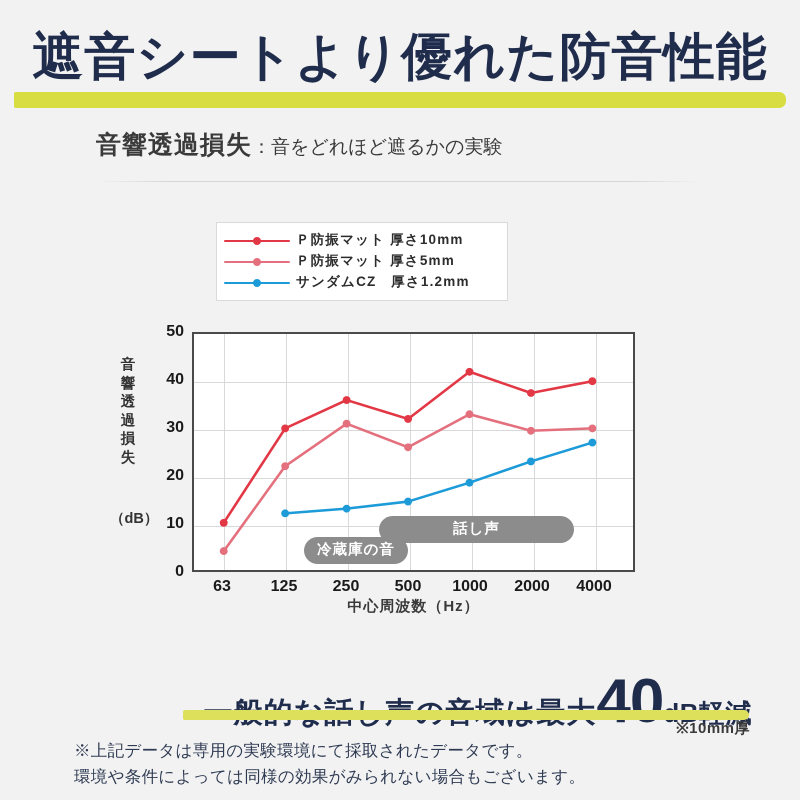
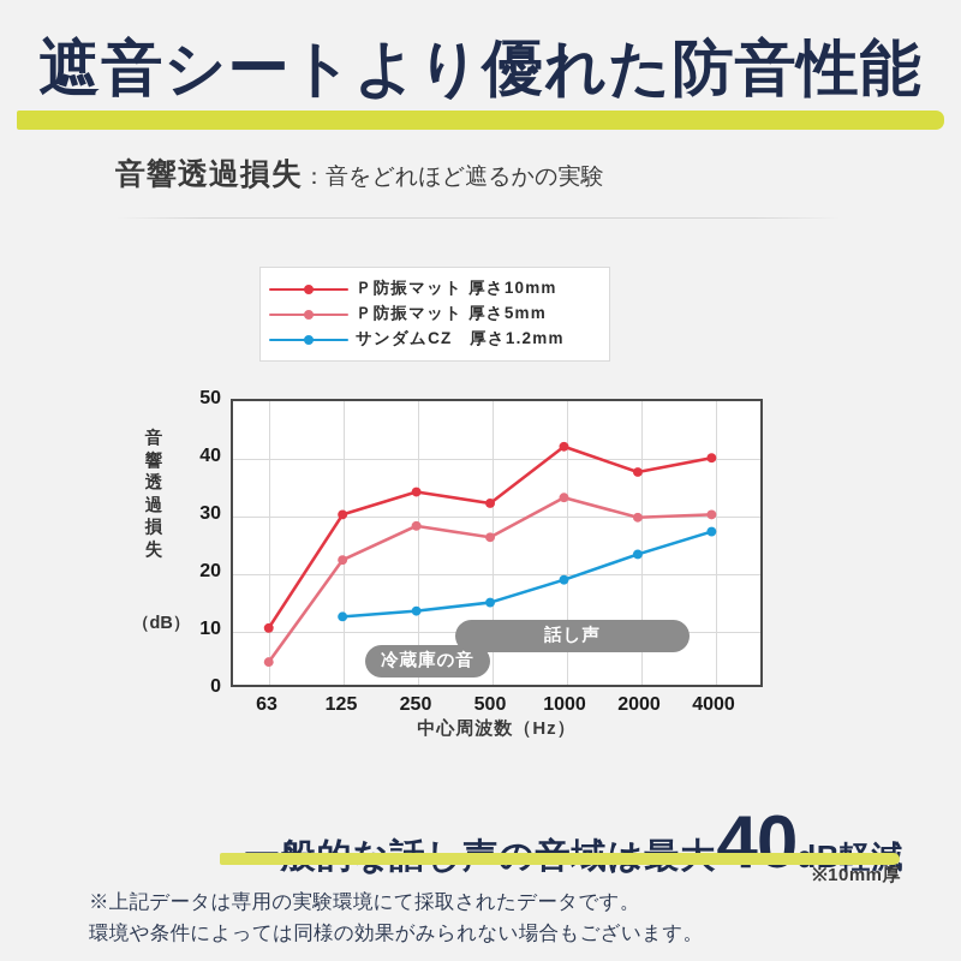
Ｐ防振マット 厚さ10mm/250: 36 -> 34
Ｐ防振マット 厚さ5mm/250: 31 -> 28
